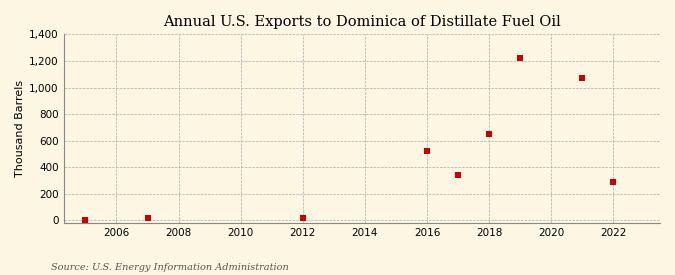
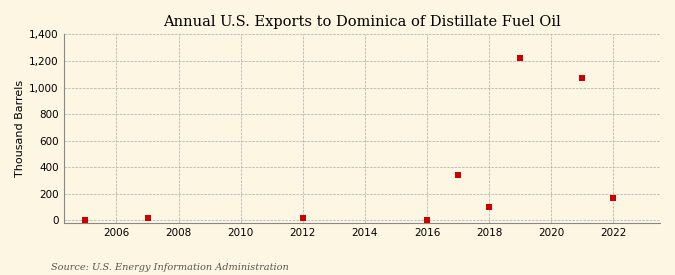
2016: 520 -> 0
2018: 650 -> 100
2022: 290 -> 170
